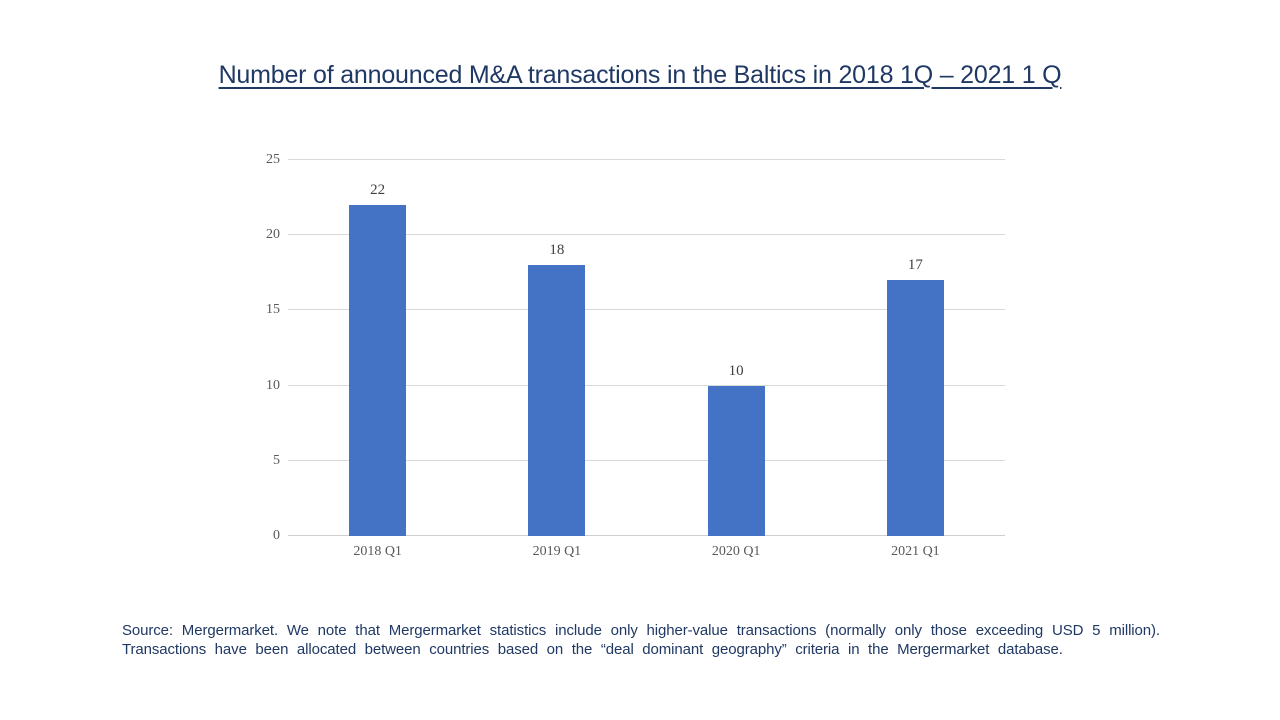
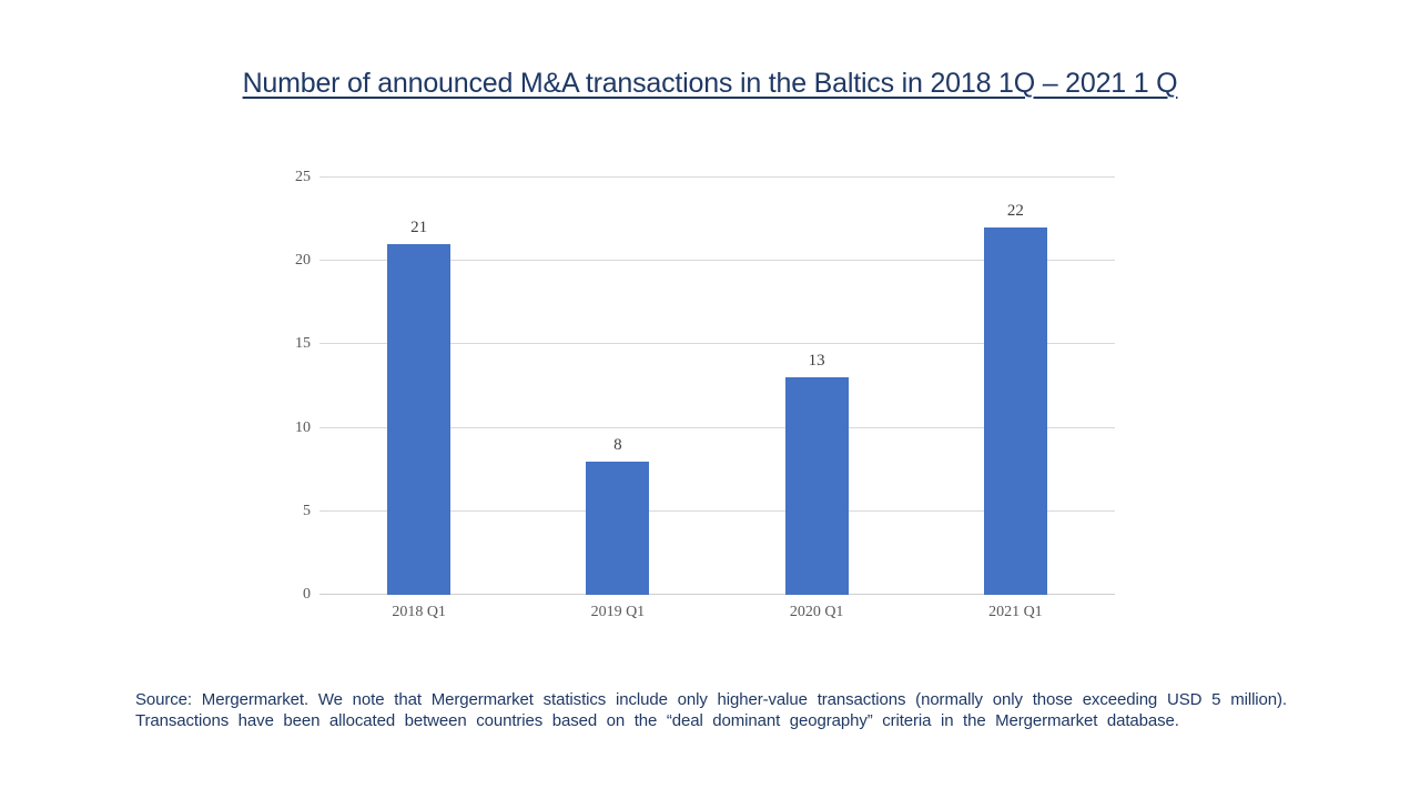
2018 Q1: 22 -> 21
2019 Q1: 18 -> 8
2020 Q1: 10 -> 13
2021 Q1: 17 -> 22
